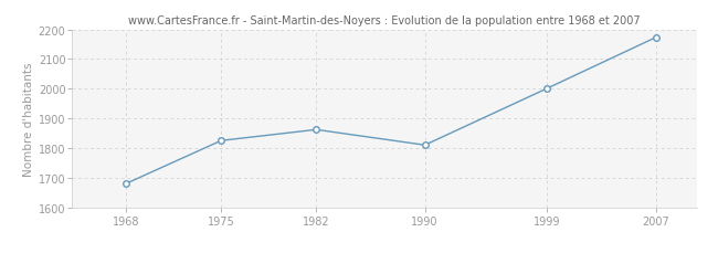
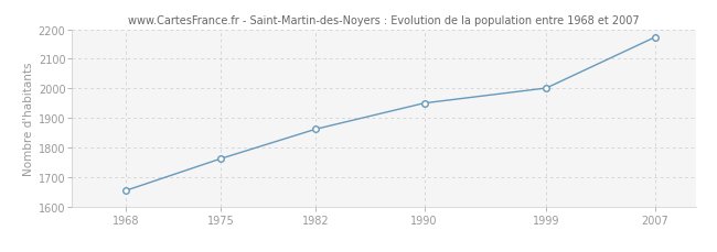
1968: 1680 -> 1654
1975: 1825 -> 1762
1990: 1810 -> 1950
